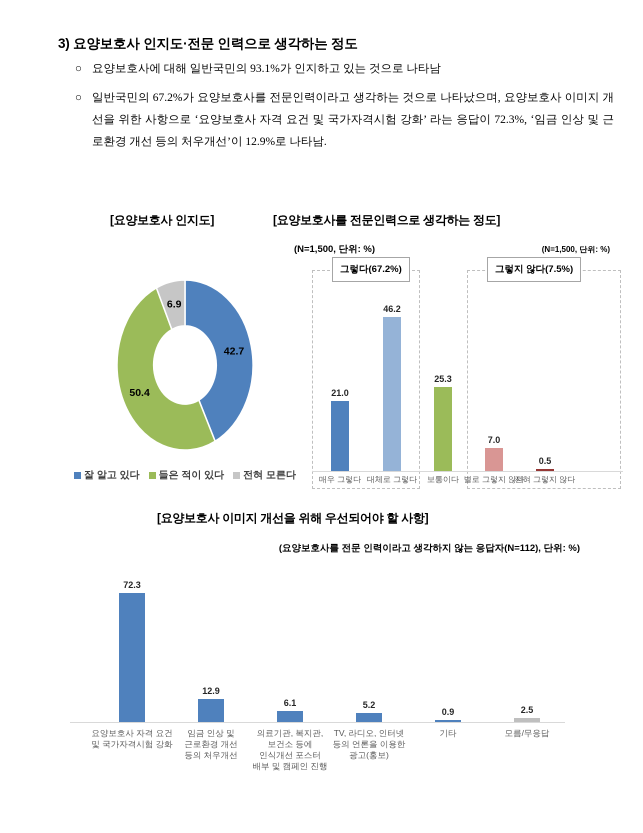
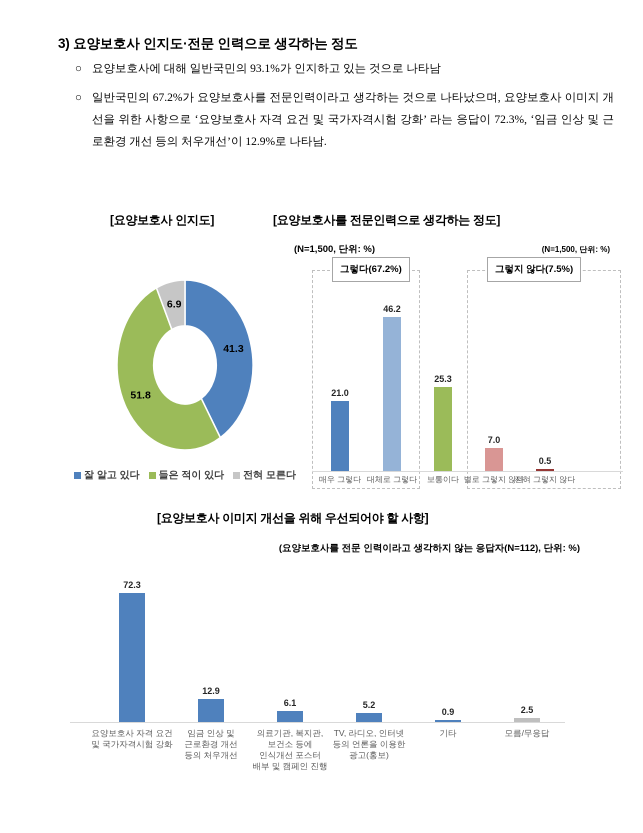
[요양보호사 인지도]/잘 알고 있다: 42.7 -> 41.3
[요양보호사 인지도]/들은 적이 있다: 50.4 -> 51.8
